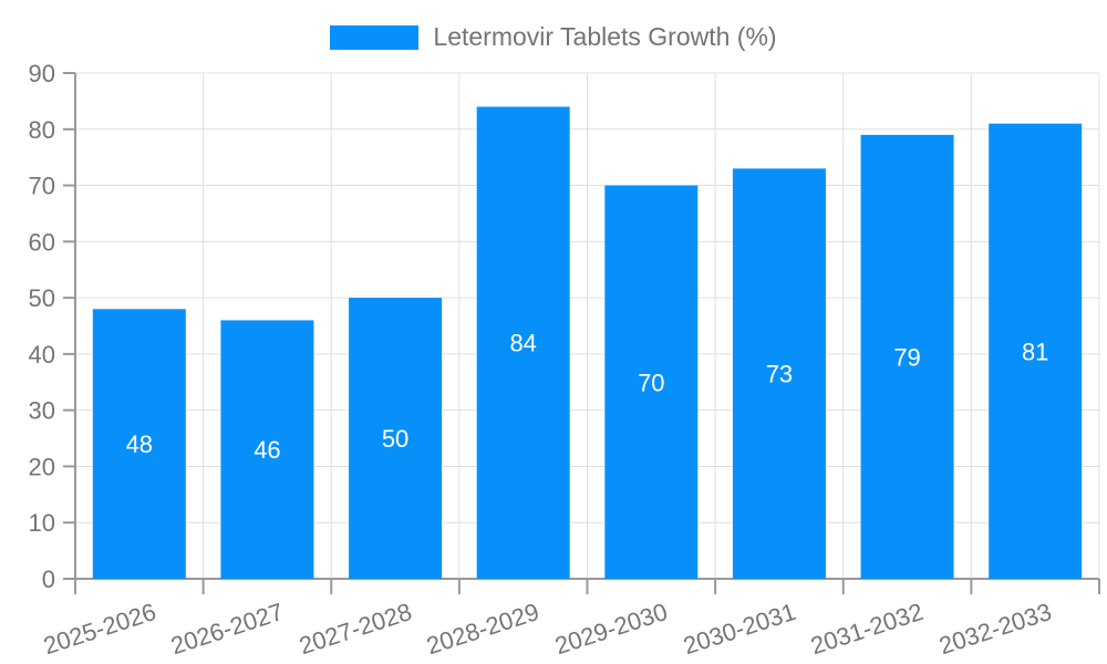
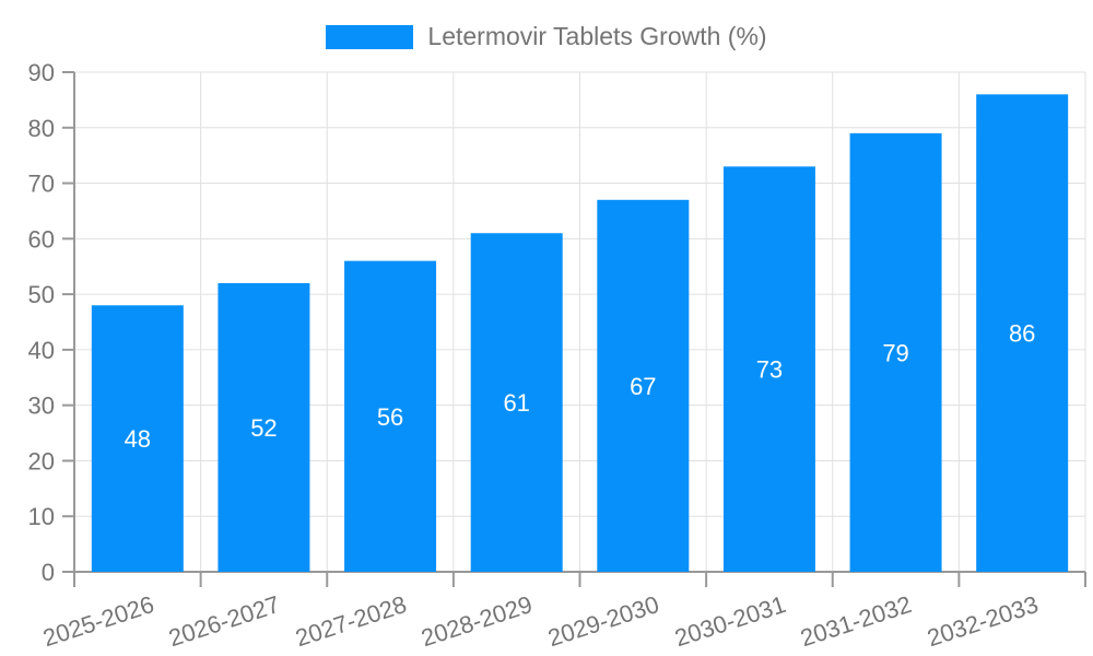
2026-2027: 46 -> 52
2027-2028: 50 -> 56
2028-2029: 84 -> 61
2029-2030: 70 -> 67
2032-2033: 81 -> 86
